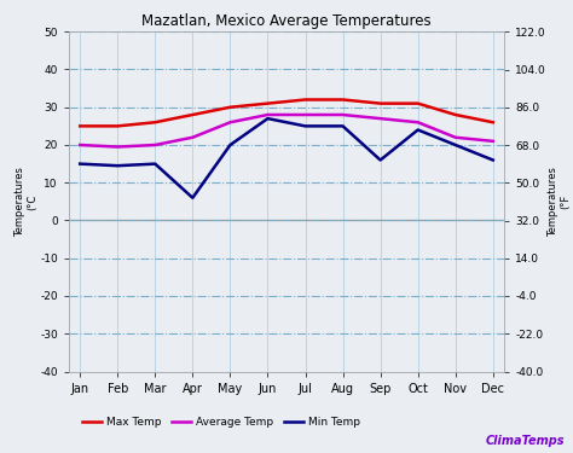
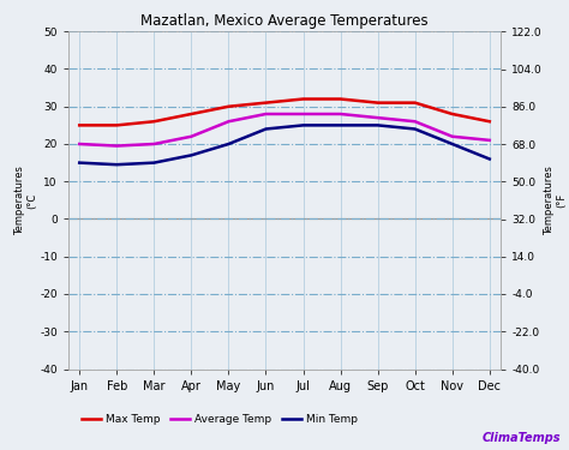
Min Temp/Apr: 6.0 -> 17.0
Min Temp/Jun: 27.0 -> 24.0
Min Temp/Sep: 16.0 -> 25.0
